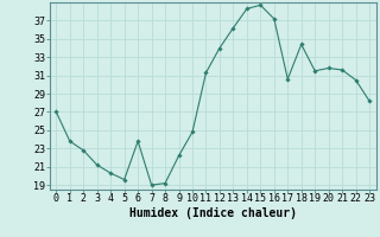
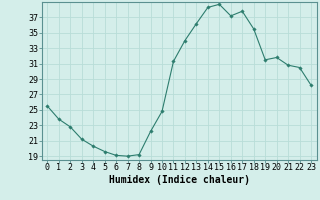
0: 27.0 -> 25.5
6: 23.8 -> 19.1
17: 30.6 -> 37.8
18: 34.4 -> 35.5
21: 31.6 -> 30.8
